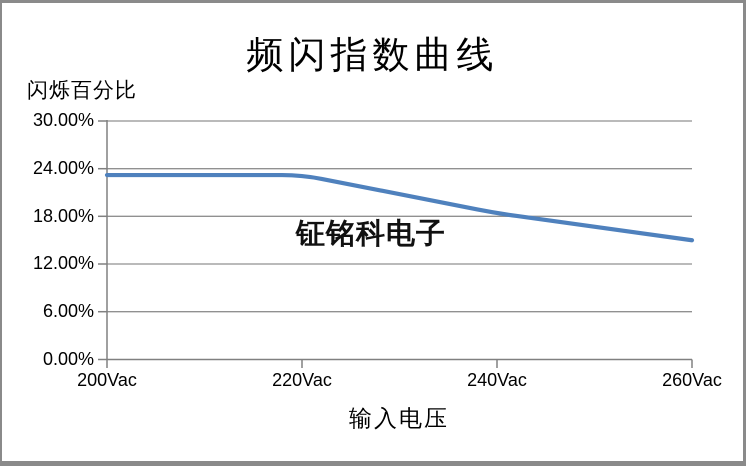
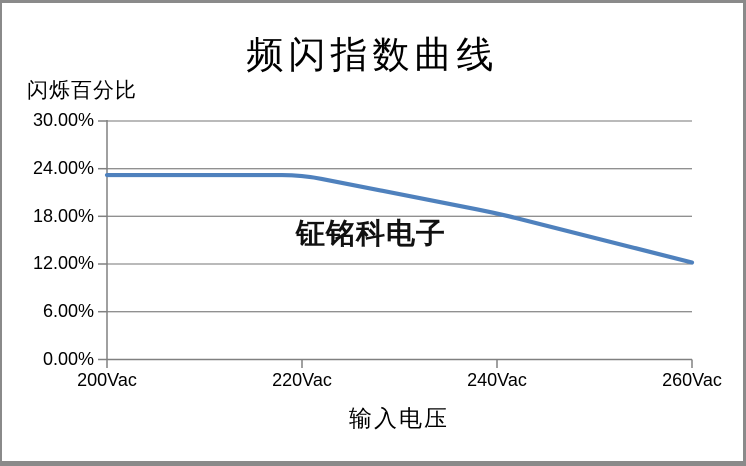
260Vac: 15% -> 12%
